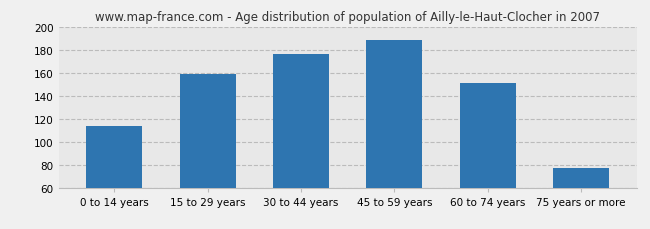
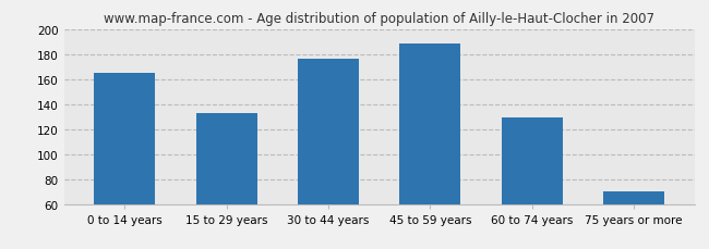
0 to 14 years: 114 -> 165
15 to 29 years: 159 -> 133
60 to 74 years: 151 -> 129
75 years or more: 77 -> 70
